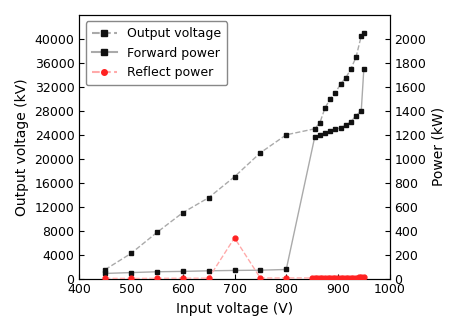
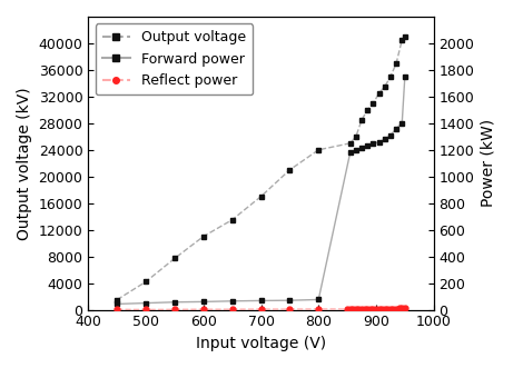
Reflect power/700: 340 -> 0
